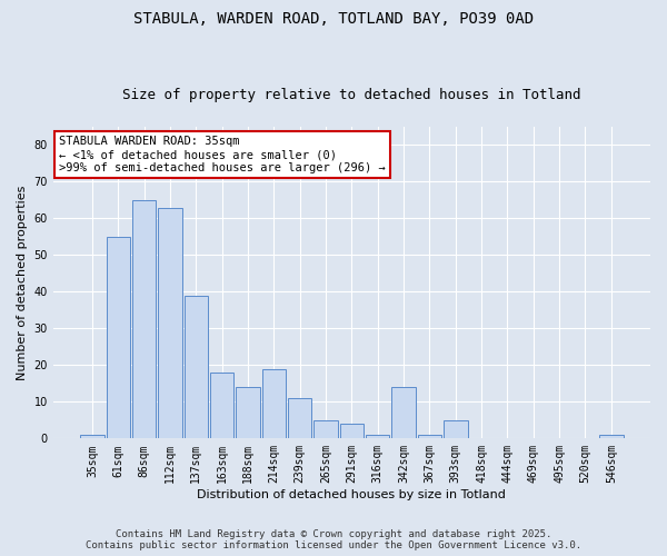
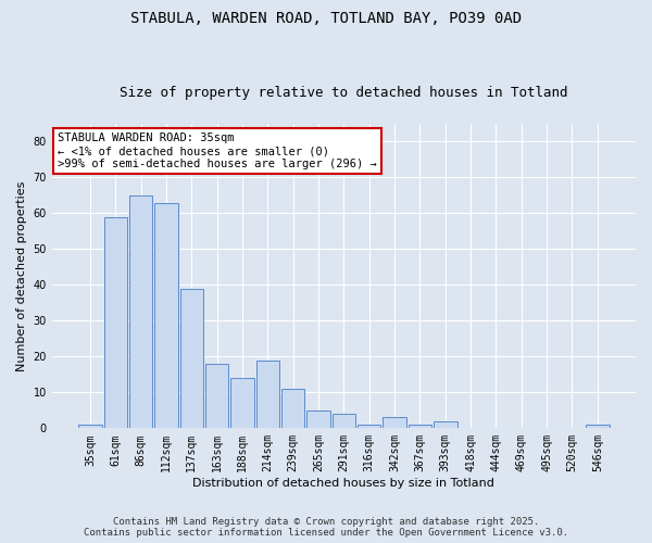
61sqm: 55 -> 59
342sqm: 14 -> 3
393sqm: 5 -> 2
